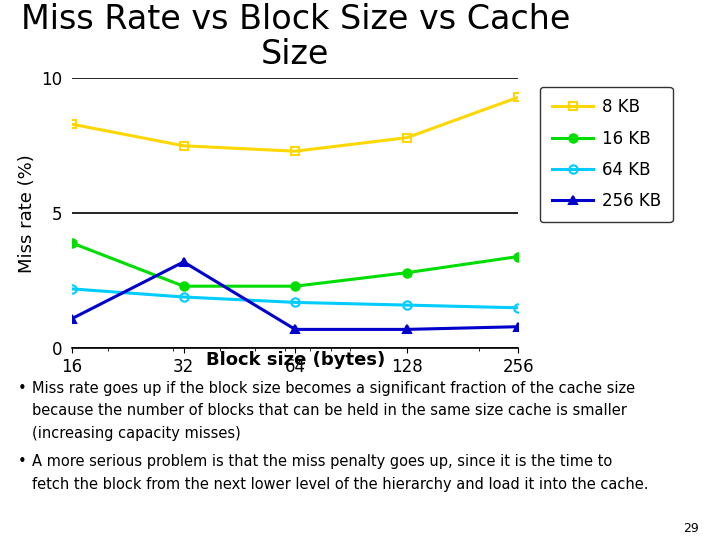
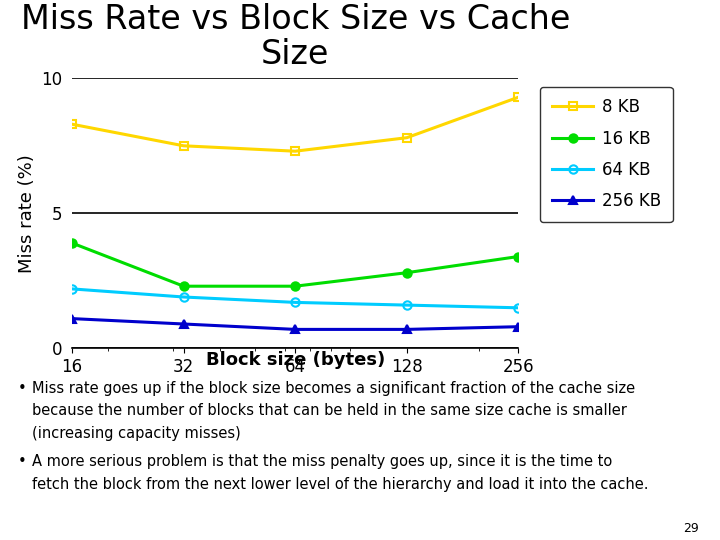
256 KB/32: 3.2 -> 0.9
